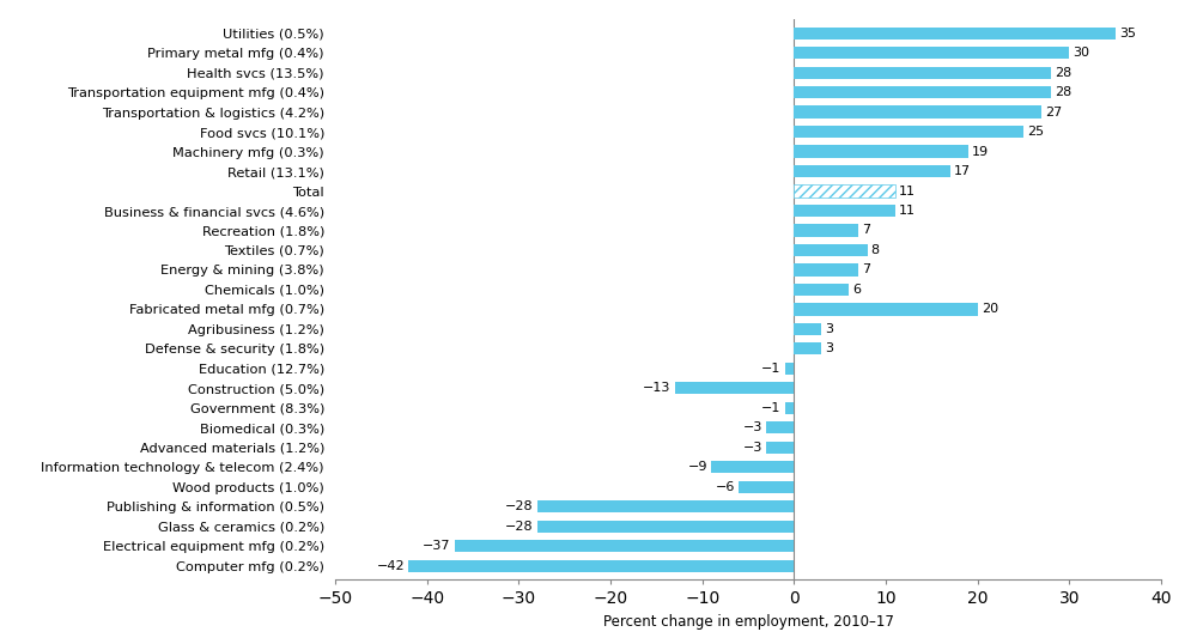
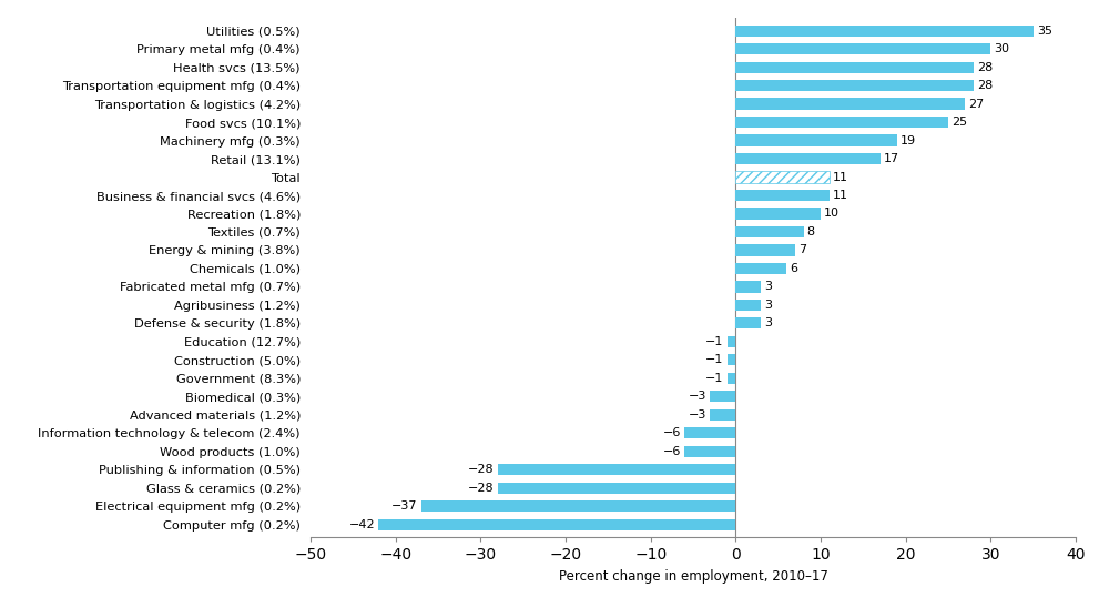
Recreation (1.8%): 7 -> 10
Fabricated metal mfg (0.7%): 20 -> 3
Construction (5.0%): −13 -> −1
Information technology & telecom (2.4%): −9 -> −6
